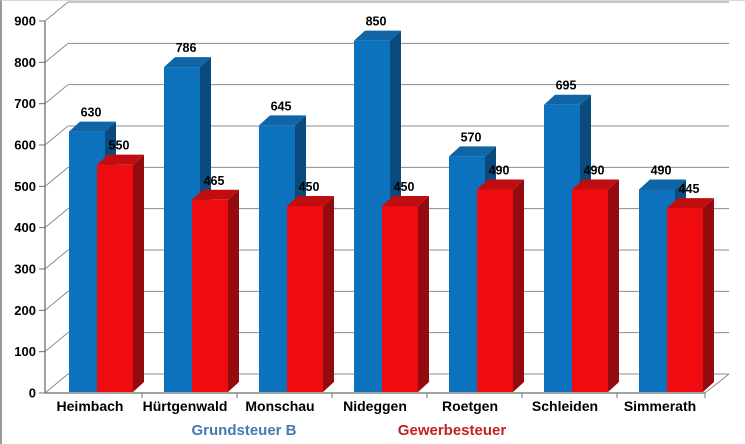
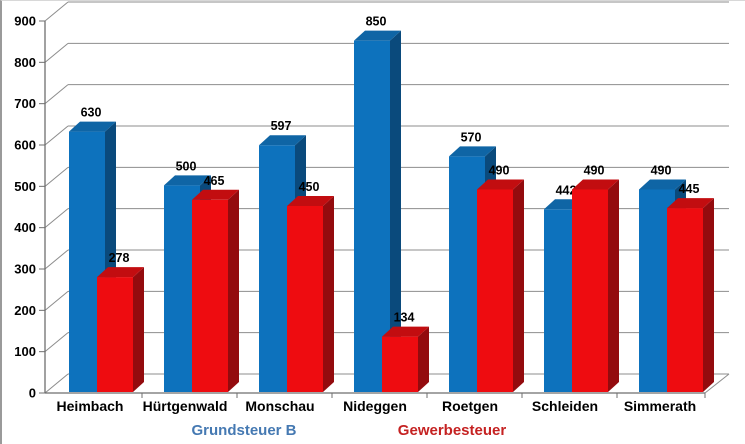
Gewerbesteuer/Heimbach: 550 -> 278
Grundsteuer B/Hürtgenwald: 786 -> 500
Grundsteuer B/Monschau: 645 -> 597
Gewerbesteuer/Nideggen: 450 -> 134
Grundsteuer B/Schleiden: 695 -> 442
